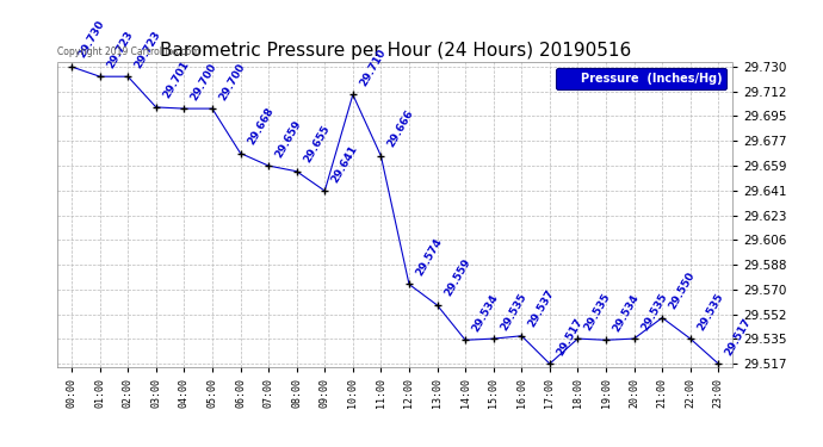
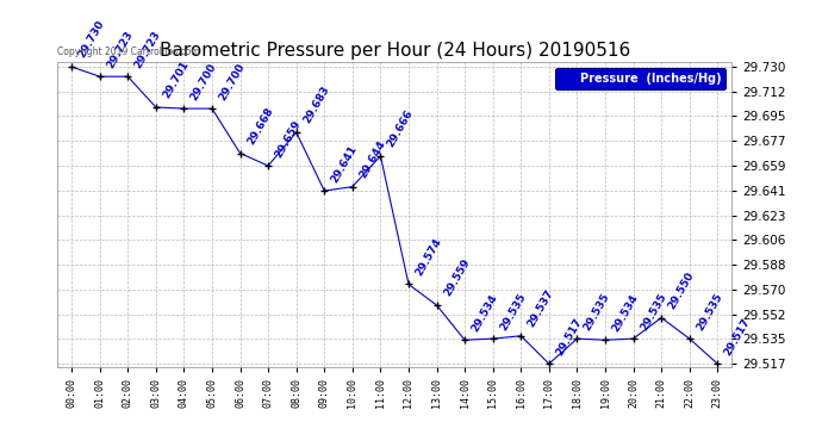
08:00: 29.655 -> 29.683
10:00: 29.710 -> 29.644
